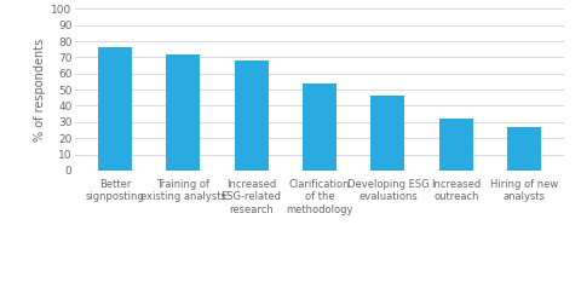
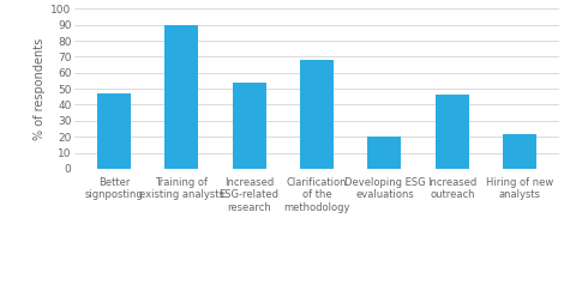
Better signposting: 76 -> 47
Training of existing analysts: 72 -> 90
Increased ESG-related research: 68 -> 54
Clarification of the methodology: 54 -> 68
Developing ESG evaluations: 46 -> 20
Increased outreach: 32 -> 46
Hiring of new analysts: 27 -> 22
